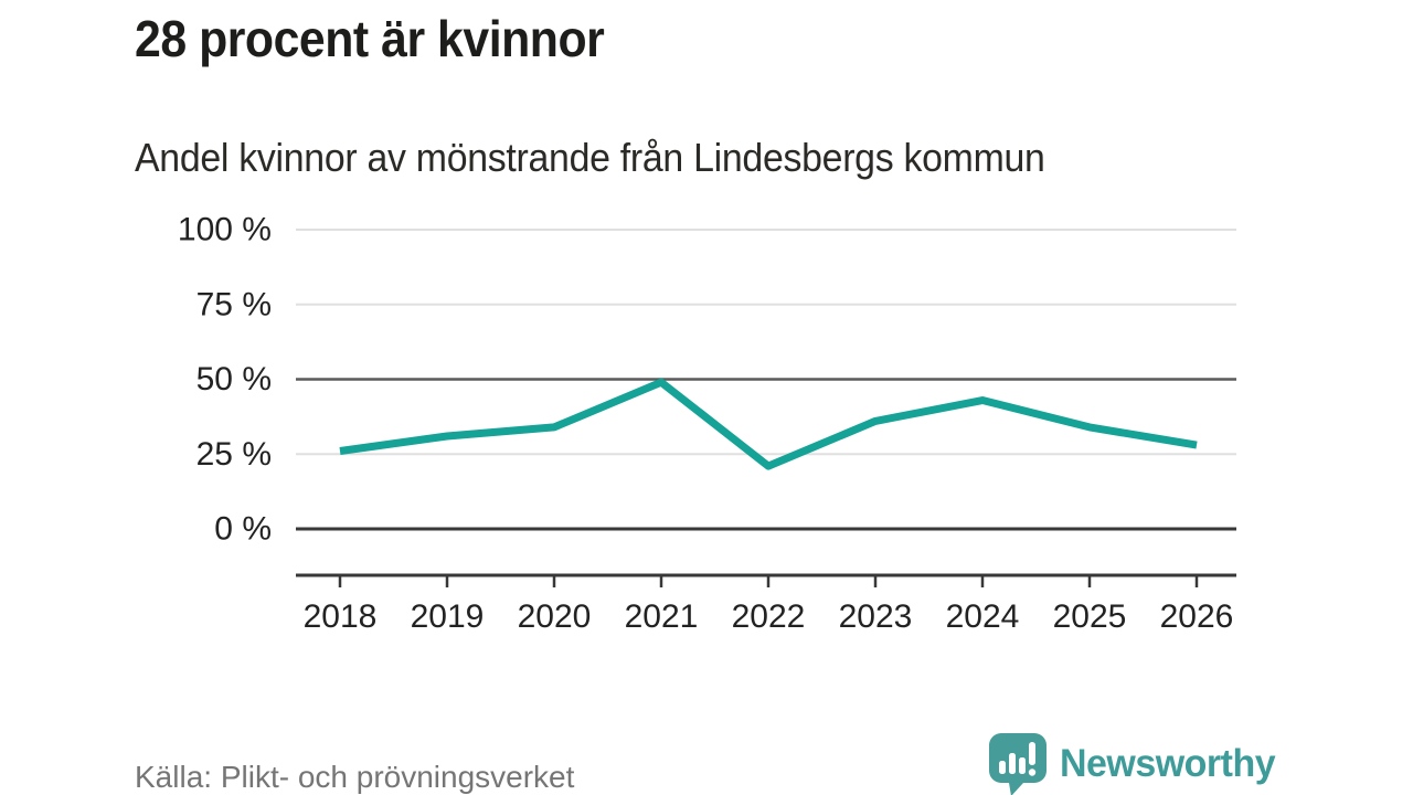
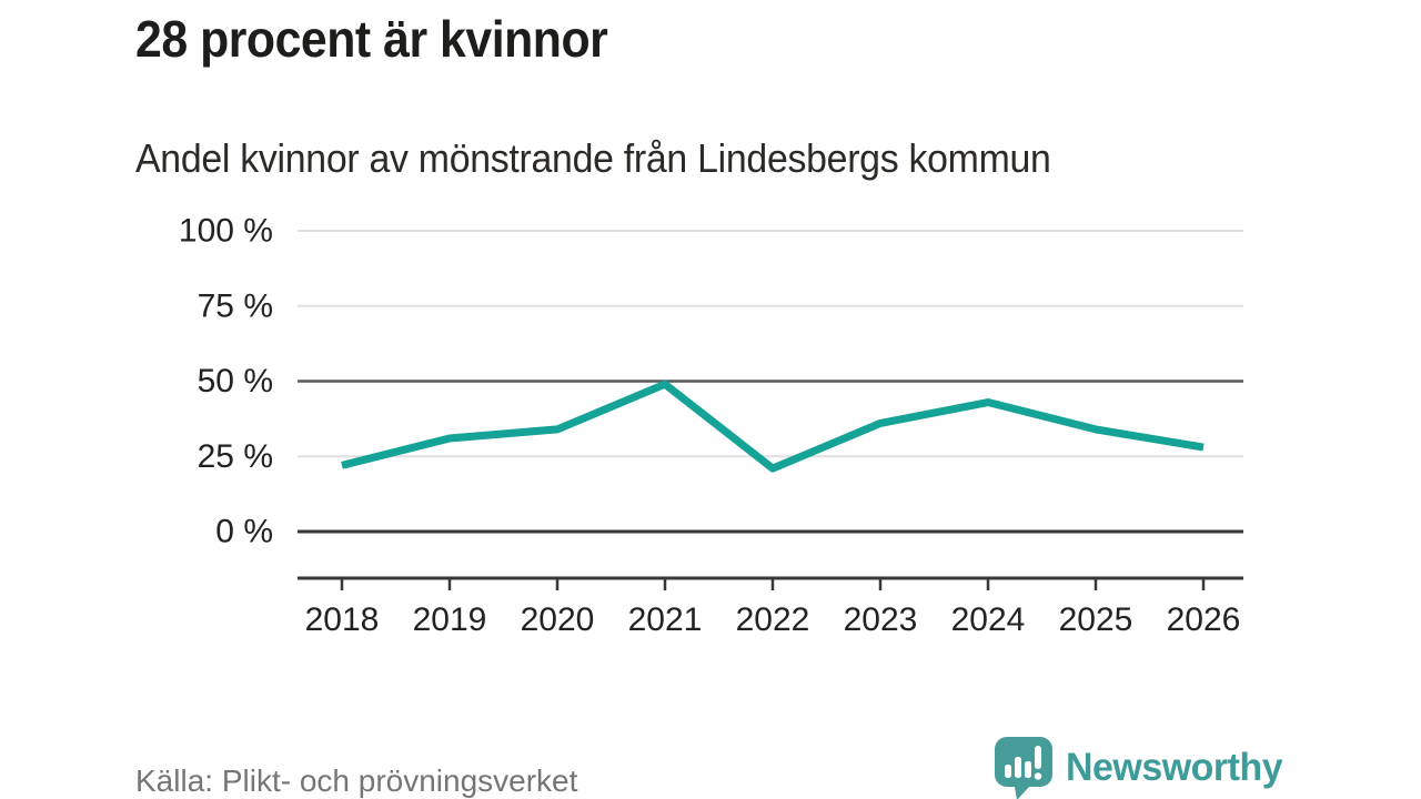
2018: 26% -> 22%
